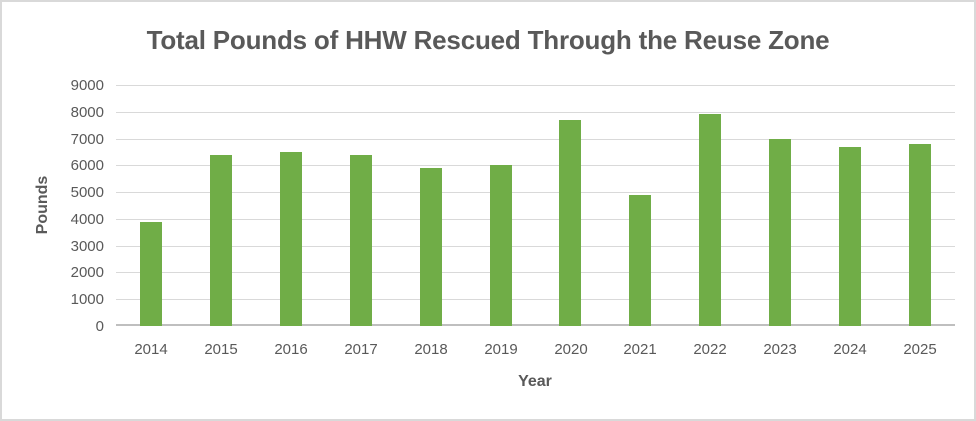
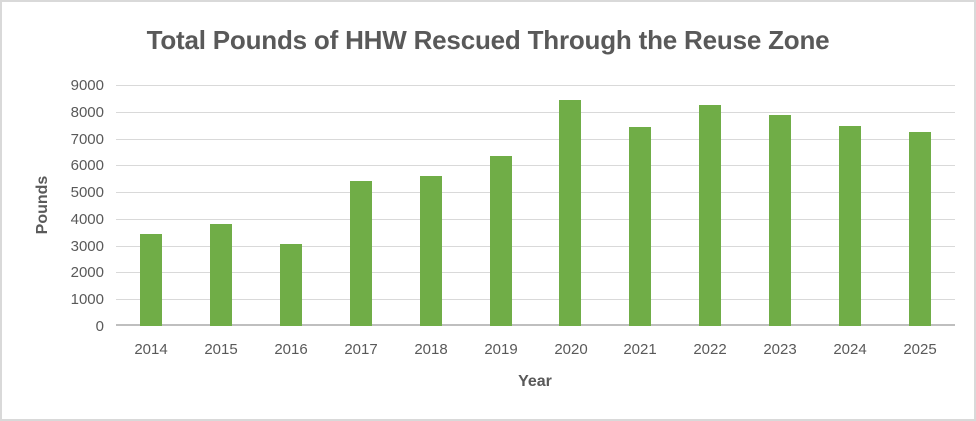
2014: 3900 -> 3400
2015: 6400 -> 3800
2016: 6500 -> 3000
2017: 6400 -> 5400
2018: 5900 -> 5600
2019: 6000 -> 6400
2020: 7700 -> 8400
2021: 4900 -> 7400
2022: 7900 -> 8200
2023: 7000 -> 7900
2024: 6700 -> 7500
2025: 6800 -> 7300
